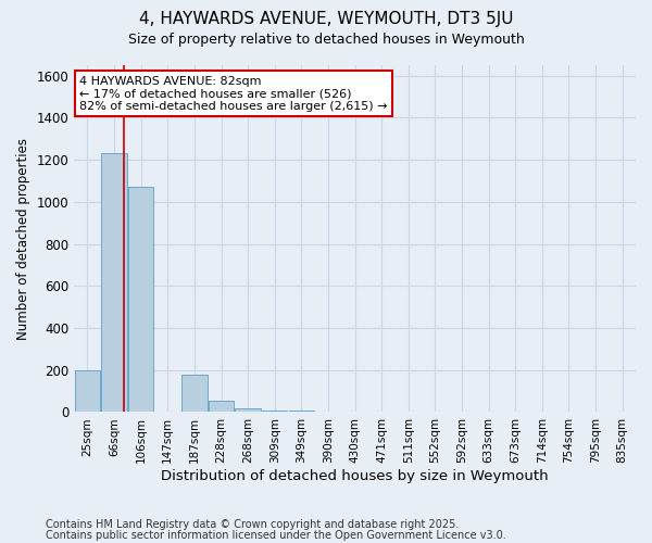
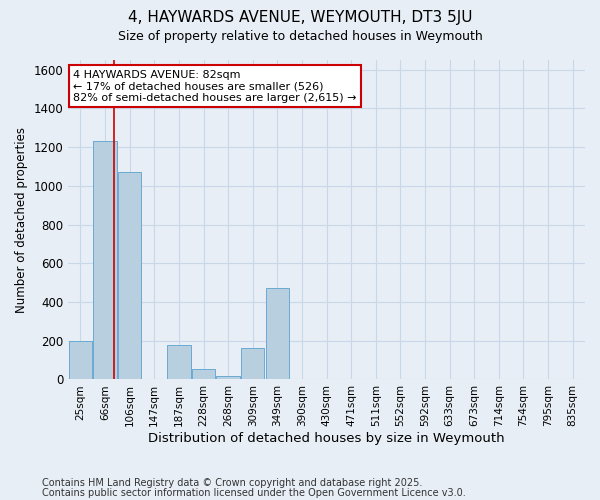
309sqm: 10 -> 160
349sqm: 0 -> 470
